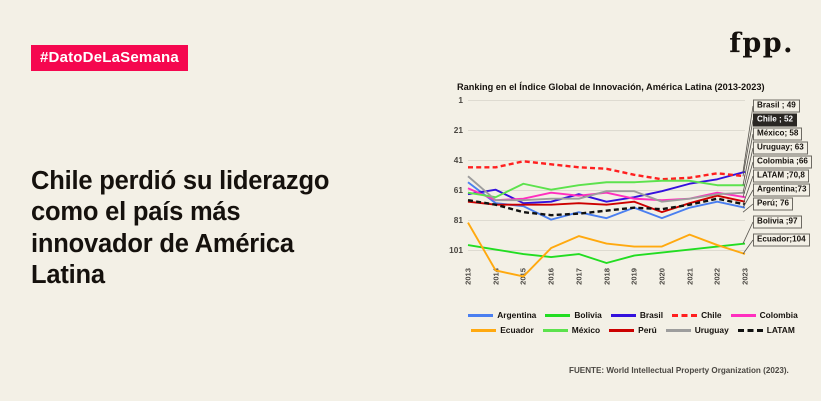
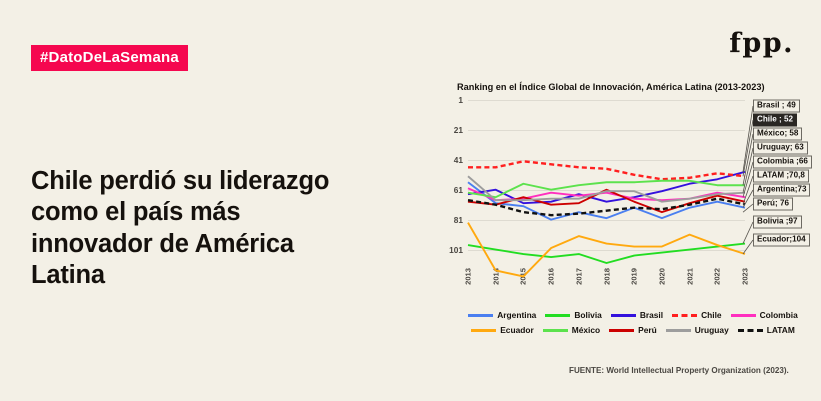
Perú/2015: 71 -> 66
Perú/2018: 71 -> 61
